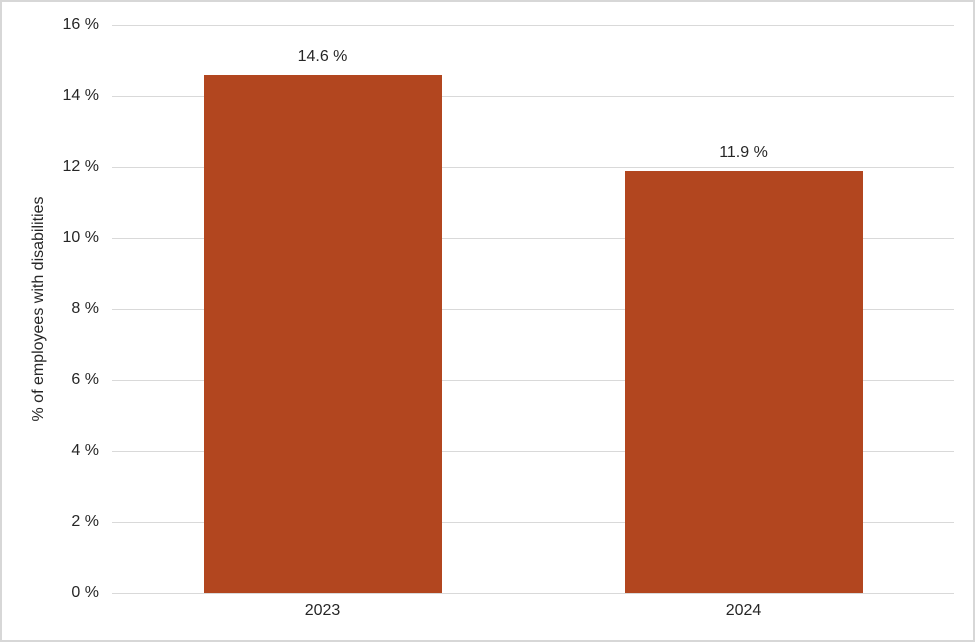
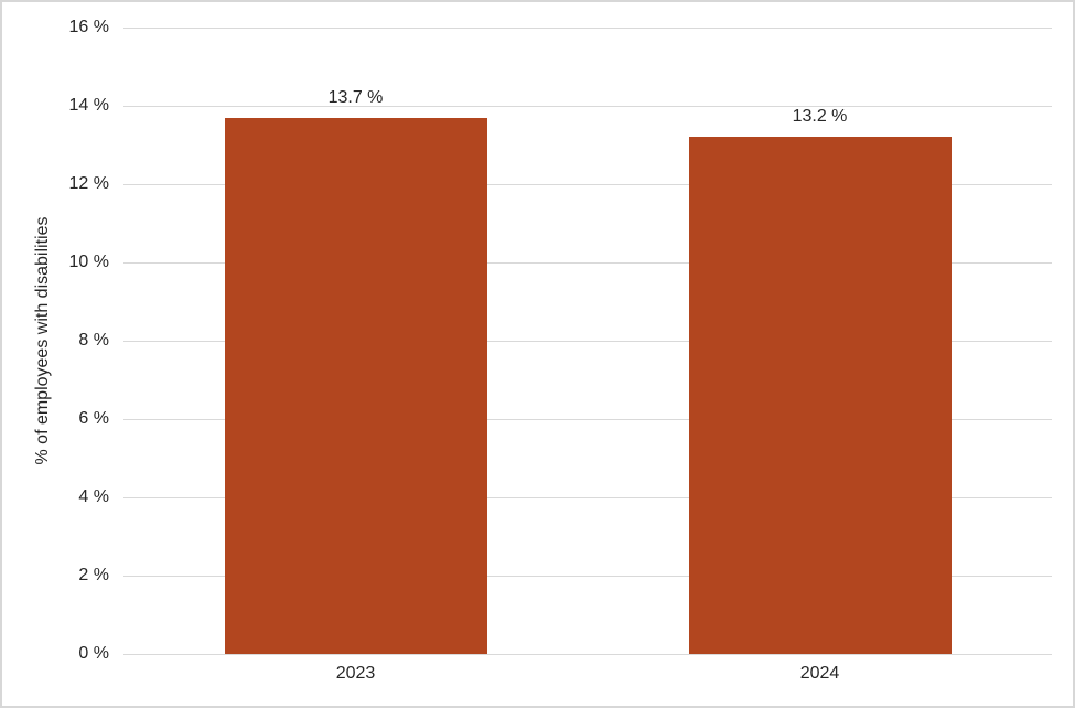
2023: 14.6 -> 13.7
2024: 11.9 -> 13.2
